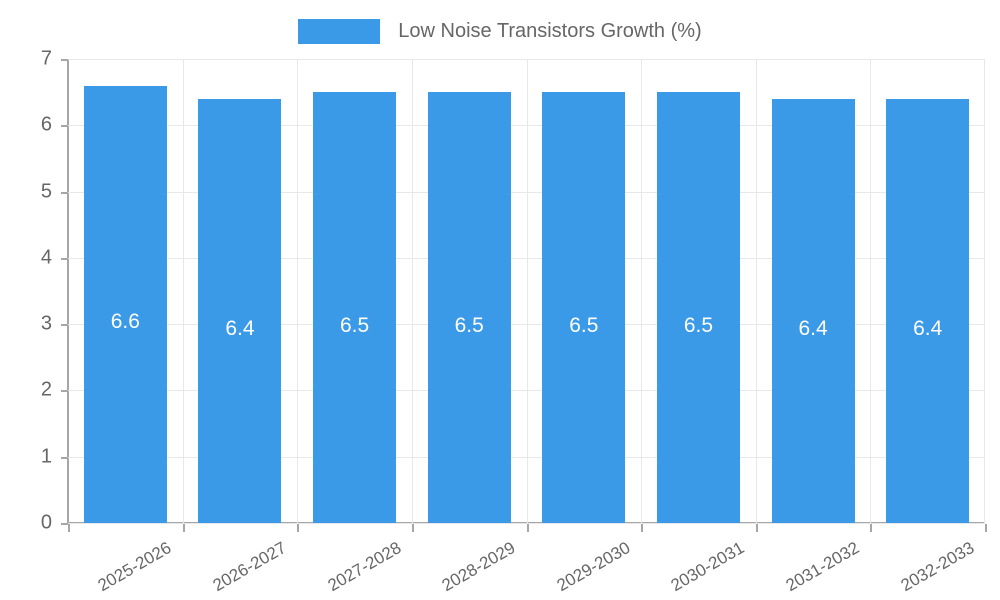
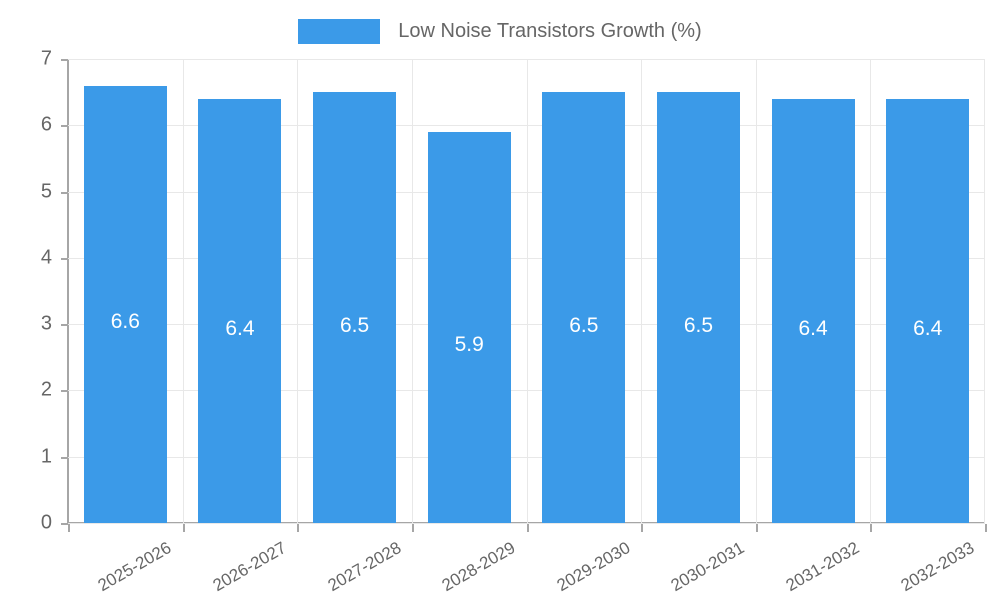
2028-2029: 6.5 -> 5.9
